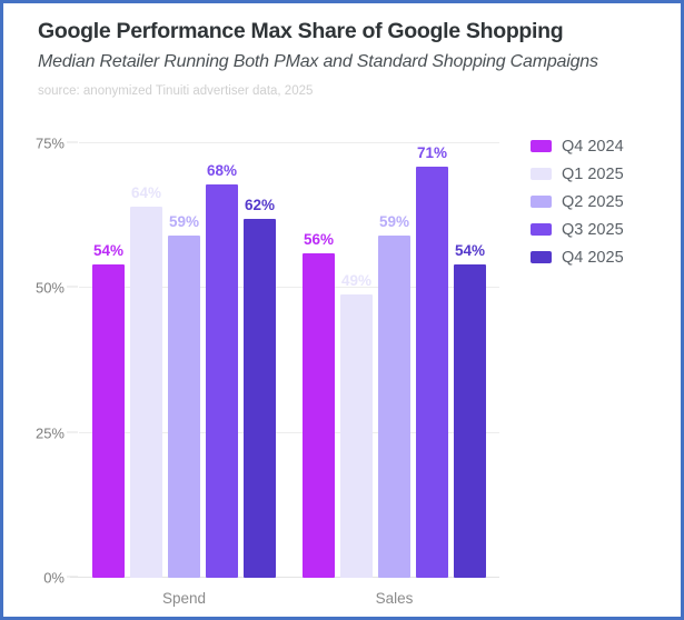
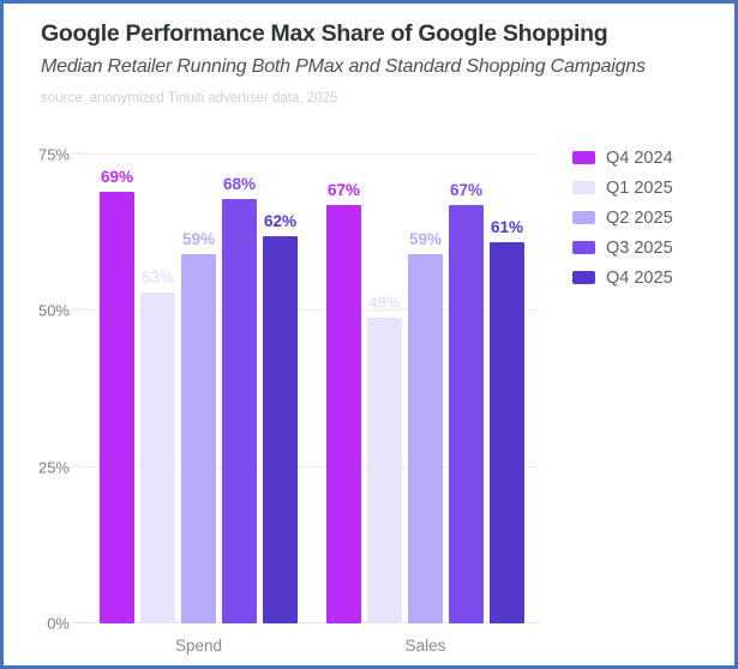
Q4 2024/Spend: 54% -> 69%
Q1 2025/Spend: 64% -> 53%
Q4 2024/Sales: 56% -> 67%
Q3 2025/Sales: 71% -> 67%
Q4 2025/Sales: 54% -> 61%
